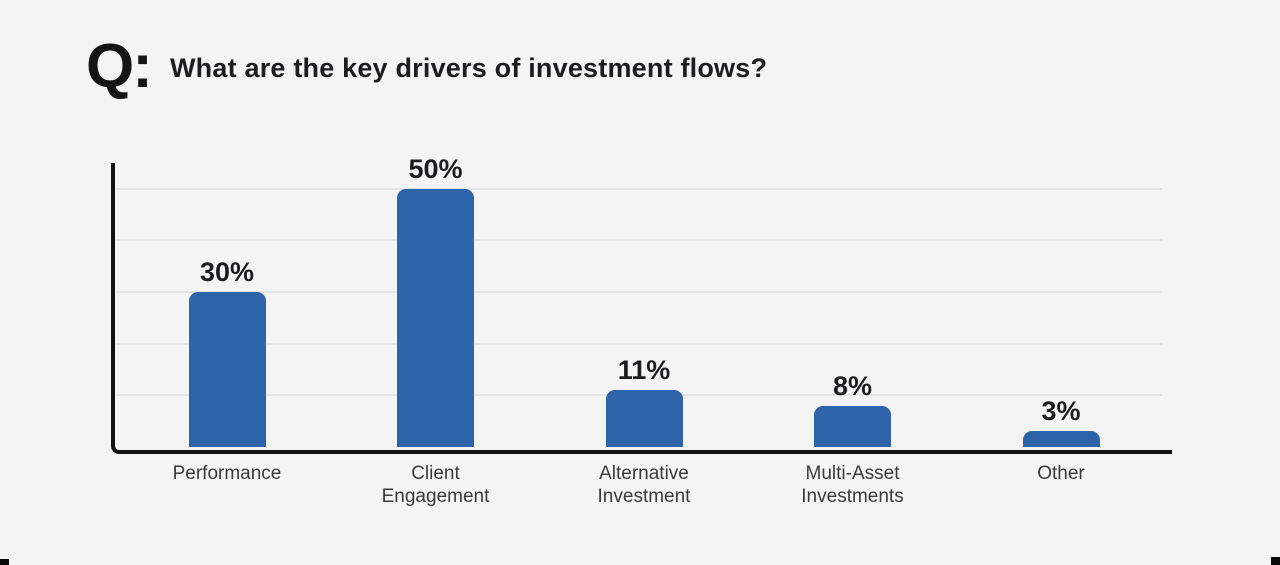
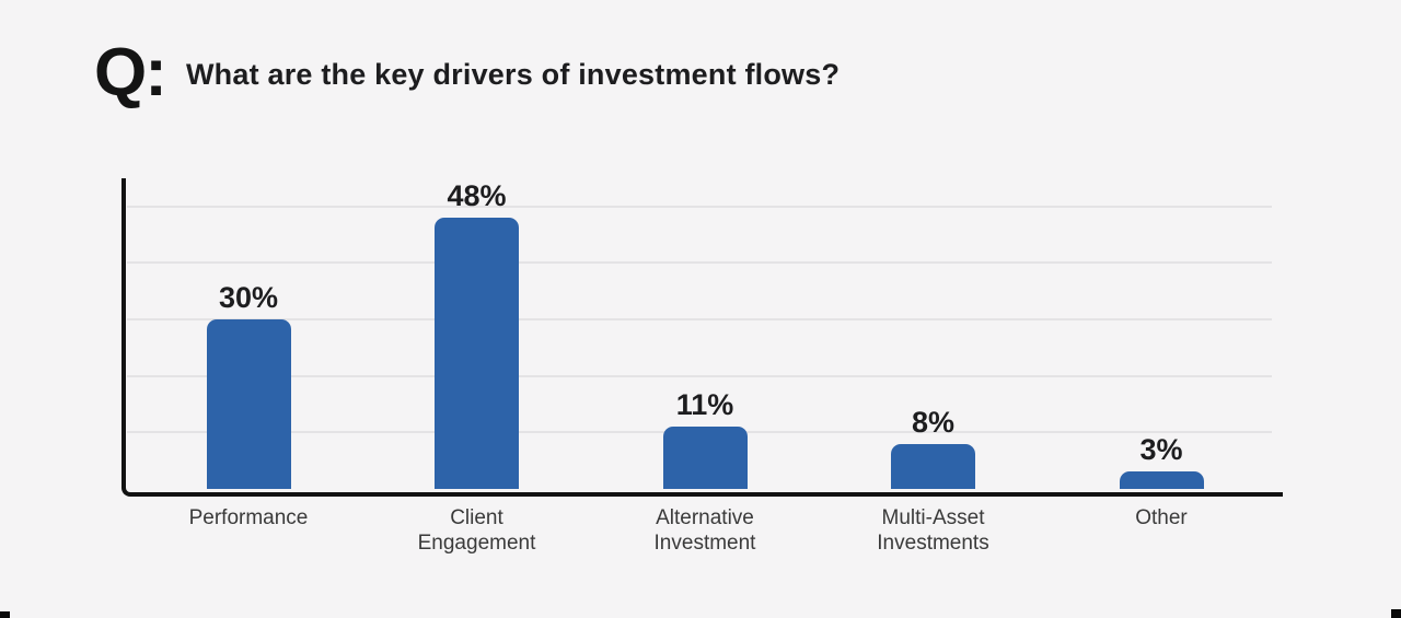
Client Engagement: 50% -> 48%
